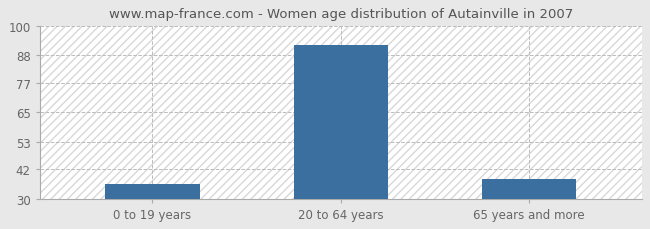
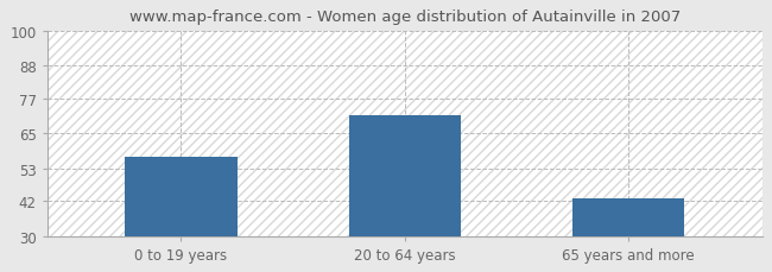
0 to 19 years: 36 -> 57
20 to 64 years: 92 -> 71
65 years and more: 38 -> 43
